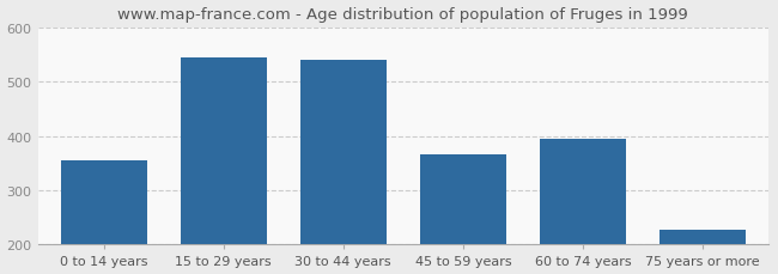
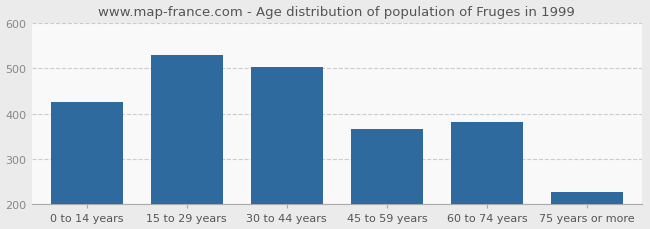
0 to 14 years: 355 -> 425
15 to 29 years: 545 -> 530
30 to 44 years: 540 -> 502
60 to 74 years: 395 -> 382
